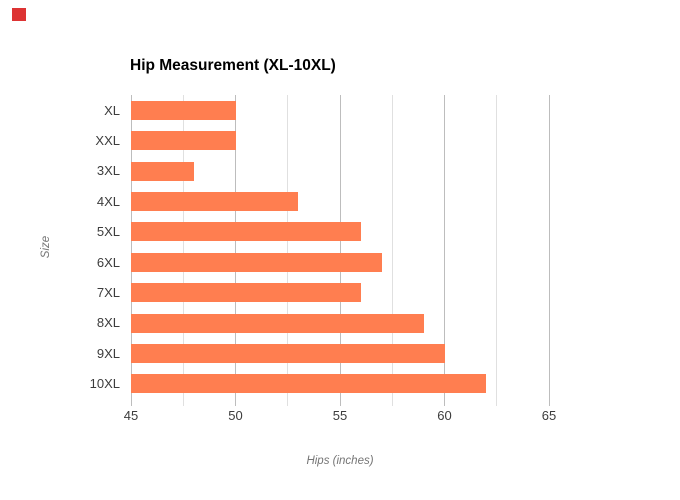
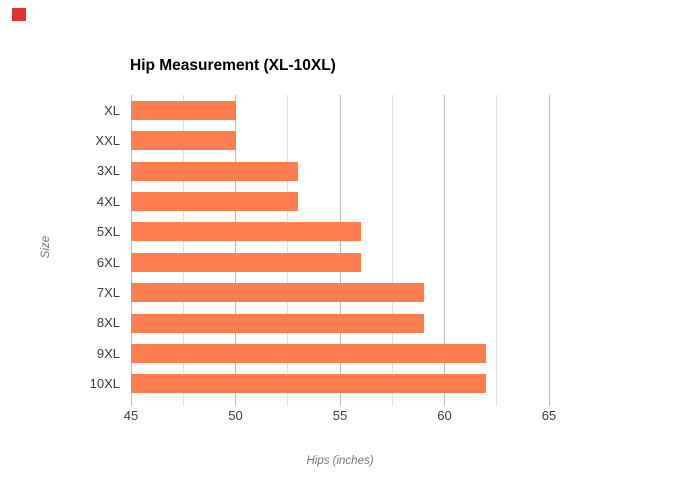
3XL: 48 -> 53
6XL: 57 -> 56
7XL: 56 -> 59
9XL: 60 -> 62
